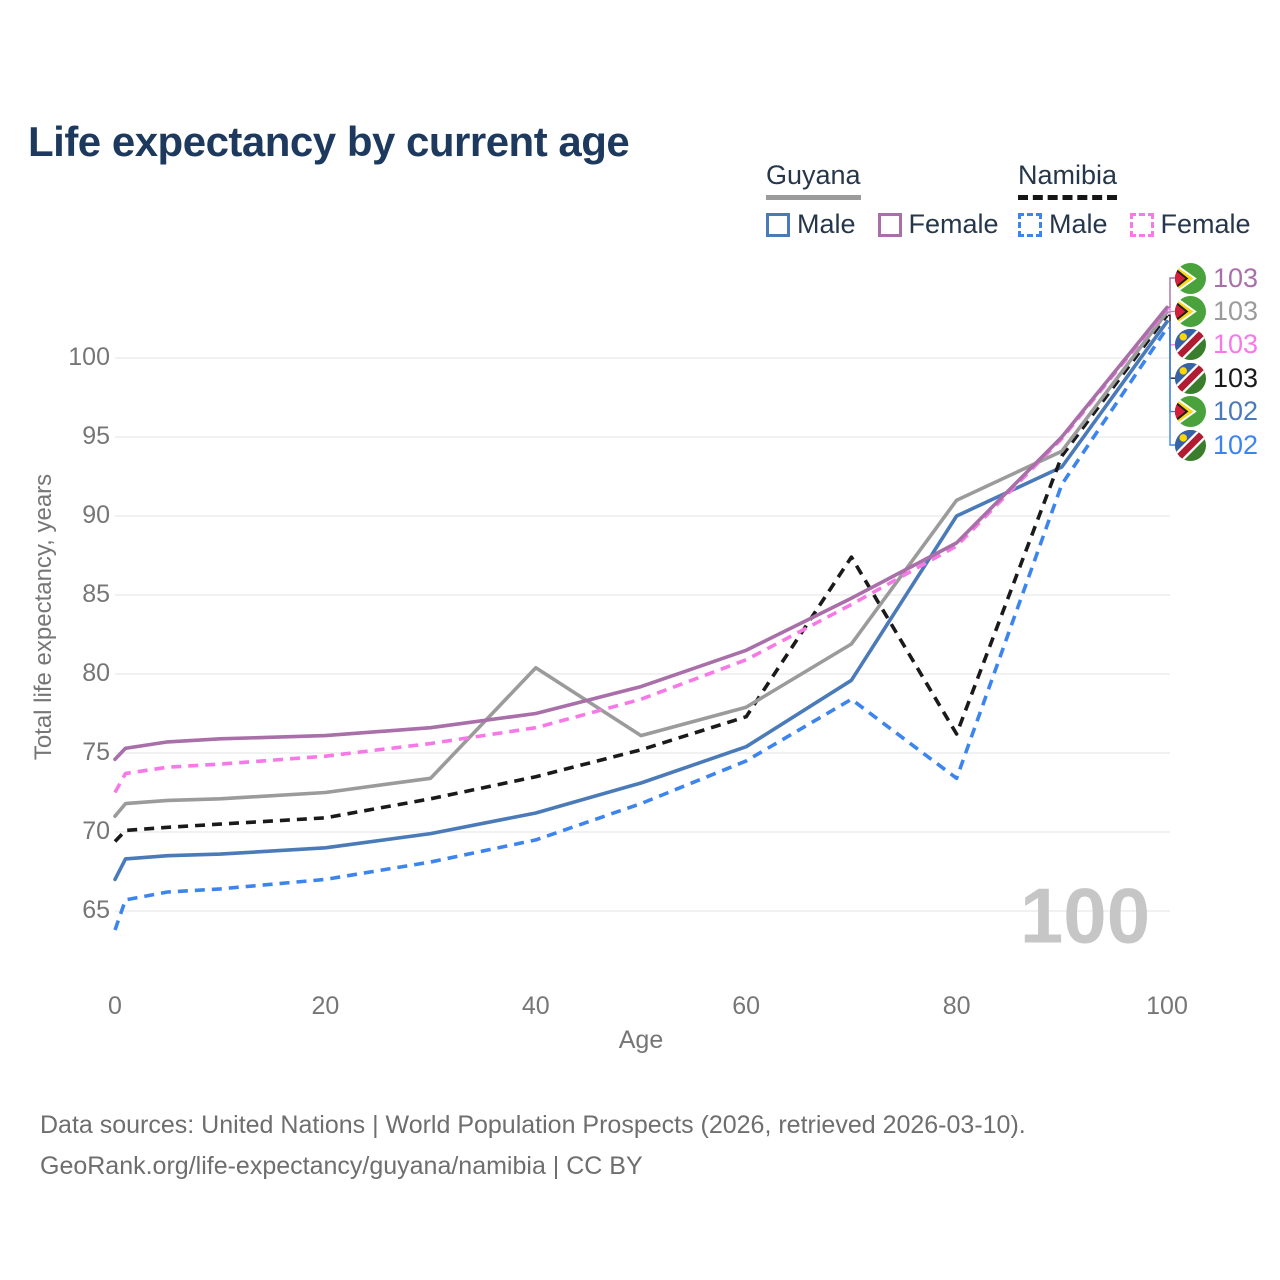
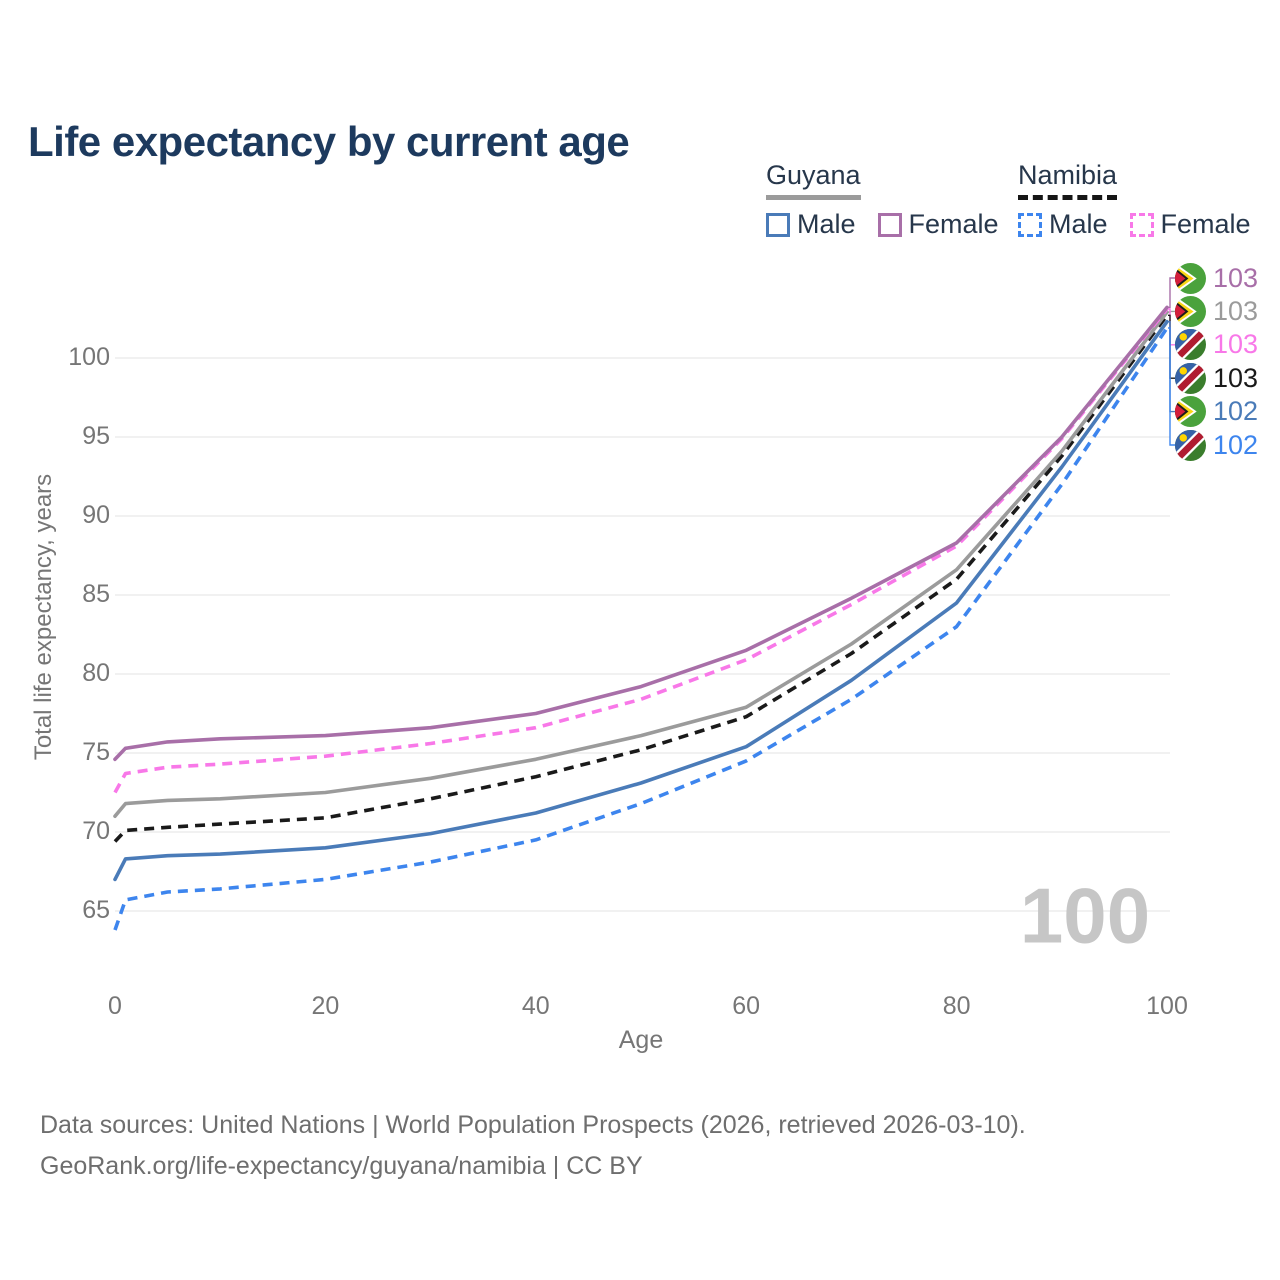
Guyana/40: 80.4 -> 74.6
Namibia/70: 87.4 -> 81.3
Guyana/80: 91.0 -> 86.6
Namibia/80: 76.2 -> 86.0
Guyana Male/80: 90.0 -> 84.5
Namibia Male/80: 73.4 -> 83.0
